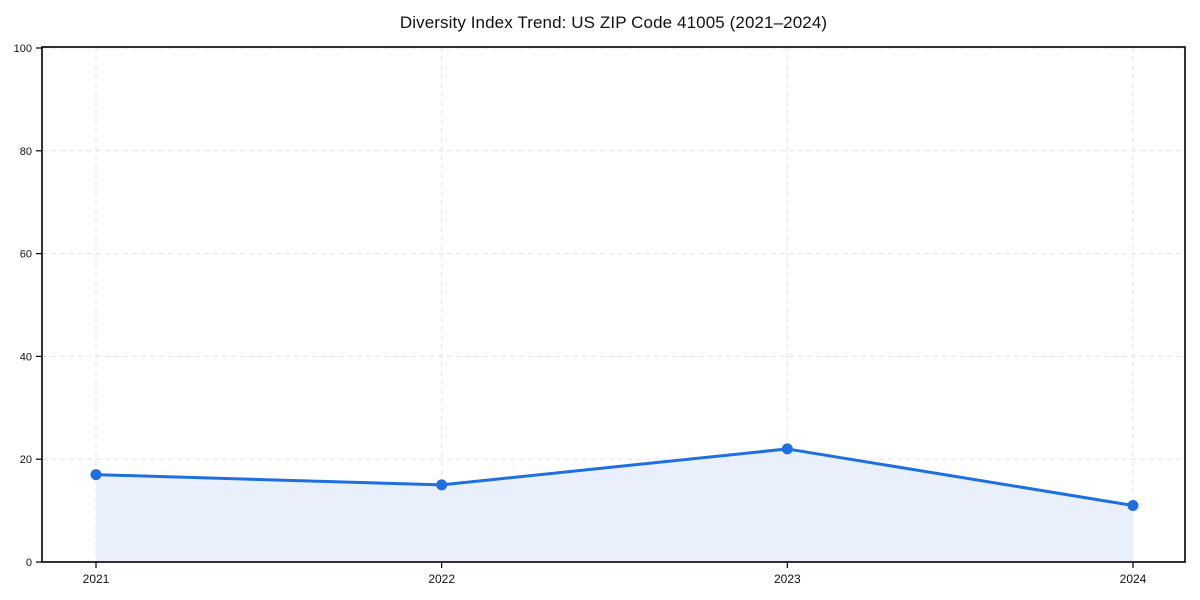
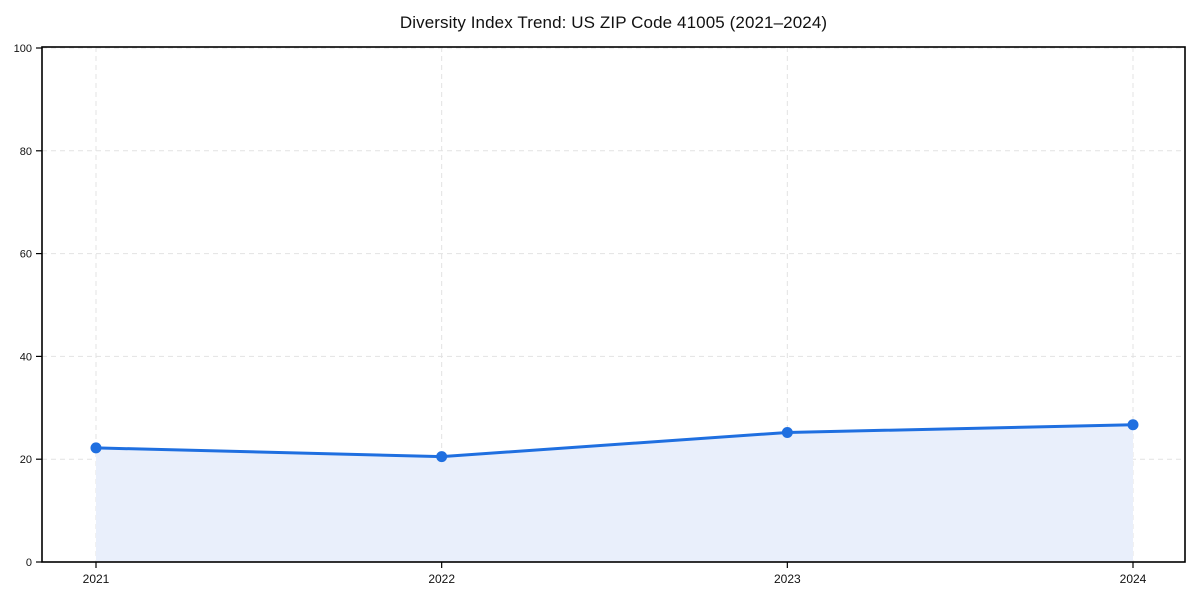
2021: 17 -> 22
2022: 15 -> 20
2023: 22 -> 25
2024: 11 -> 27
